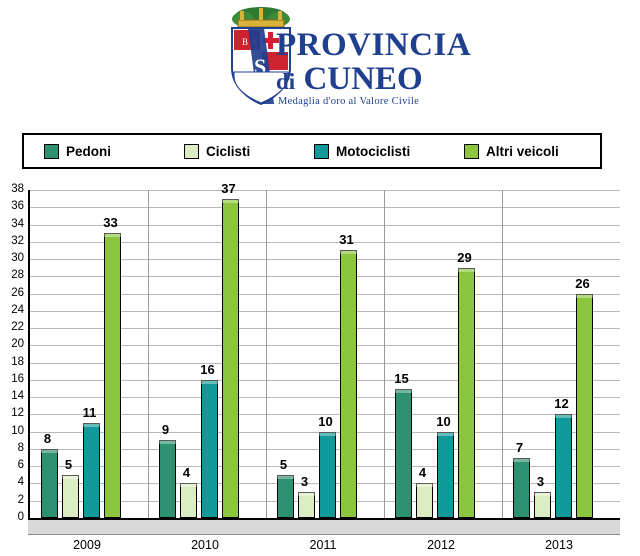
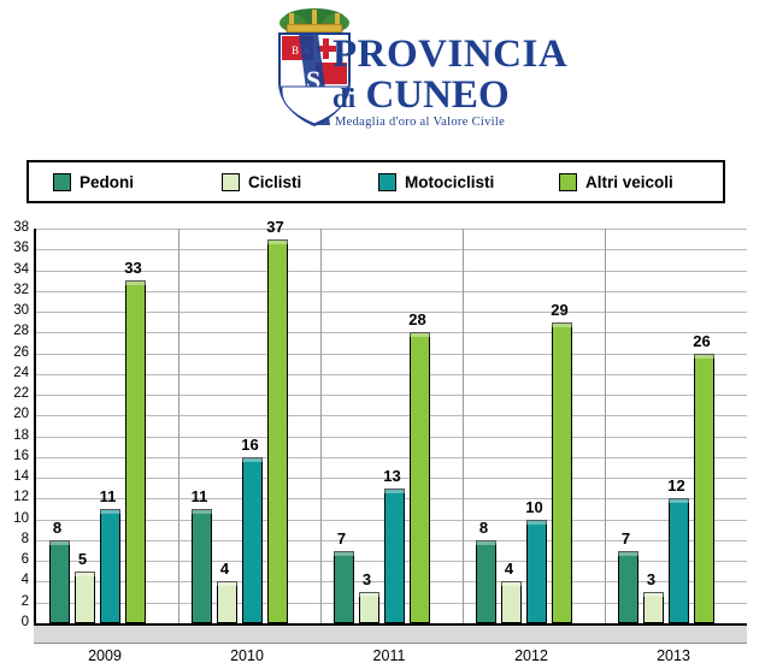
Pedoni/2010: 9 -> 11
Pedoni/2011: 5 -> 7
Motociclisti/2011: 10 -> 13
Altri veicoli/2011: 31 -> 28
Pedoni/2012: 15 -> 8
